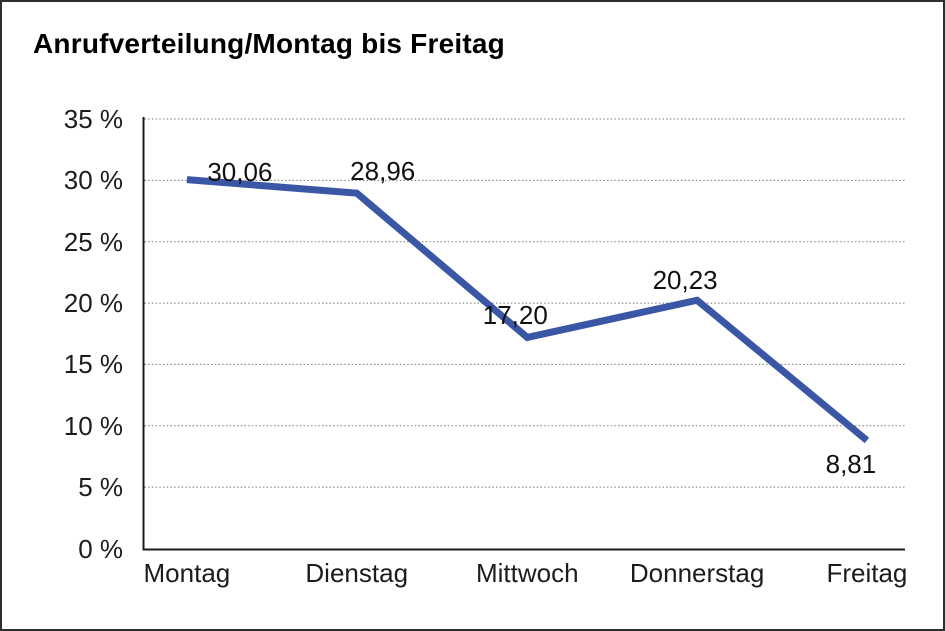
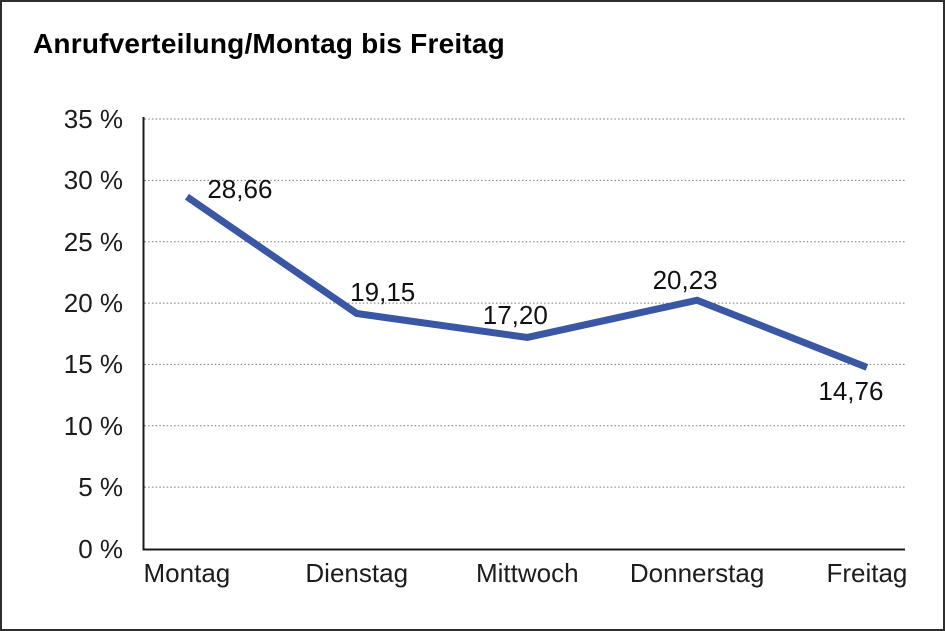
Montag: 30,06 -> 28,66
Dienstag: 28,96 -> 19,15
Freitag: 8,81 -> 14,76
